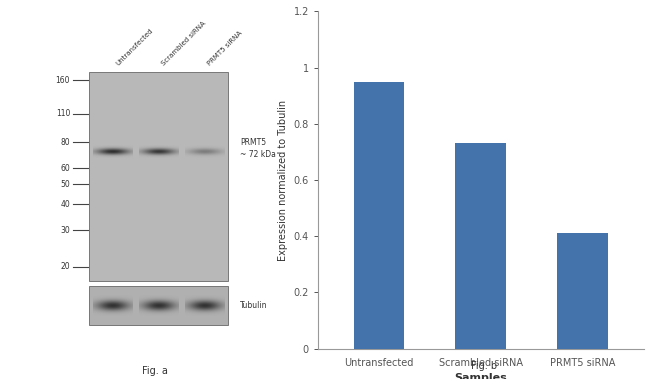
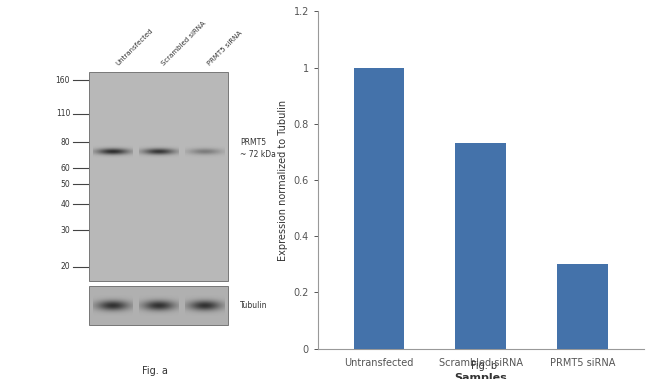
Untransfected: 0.95 -> 1.00
PRMT5 siRNA: 0.41 -> 0.30
